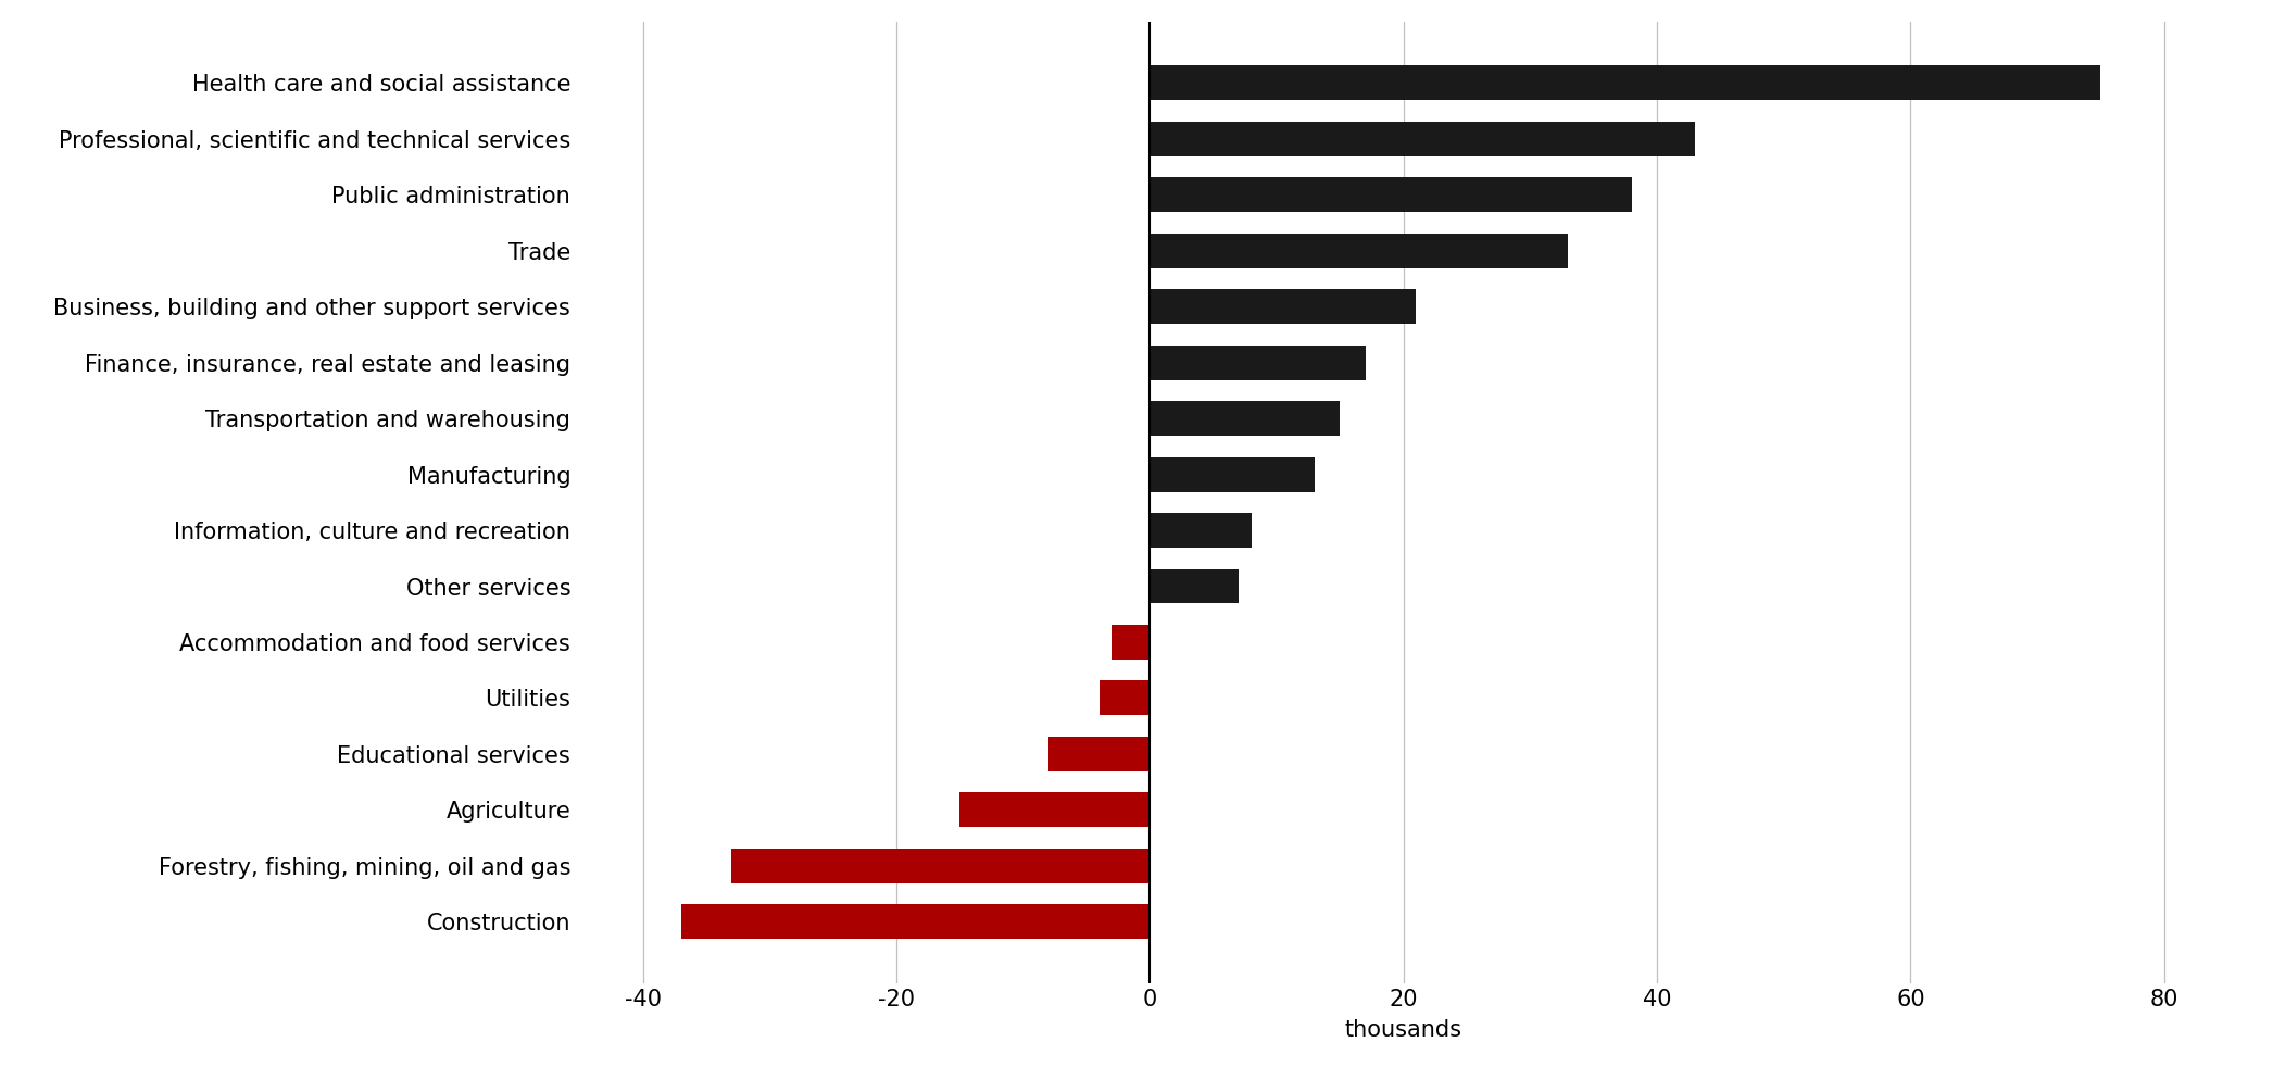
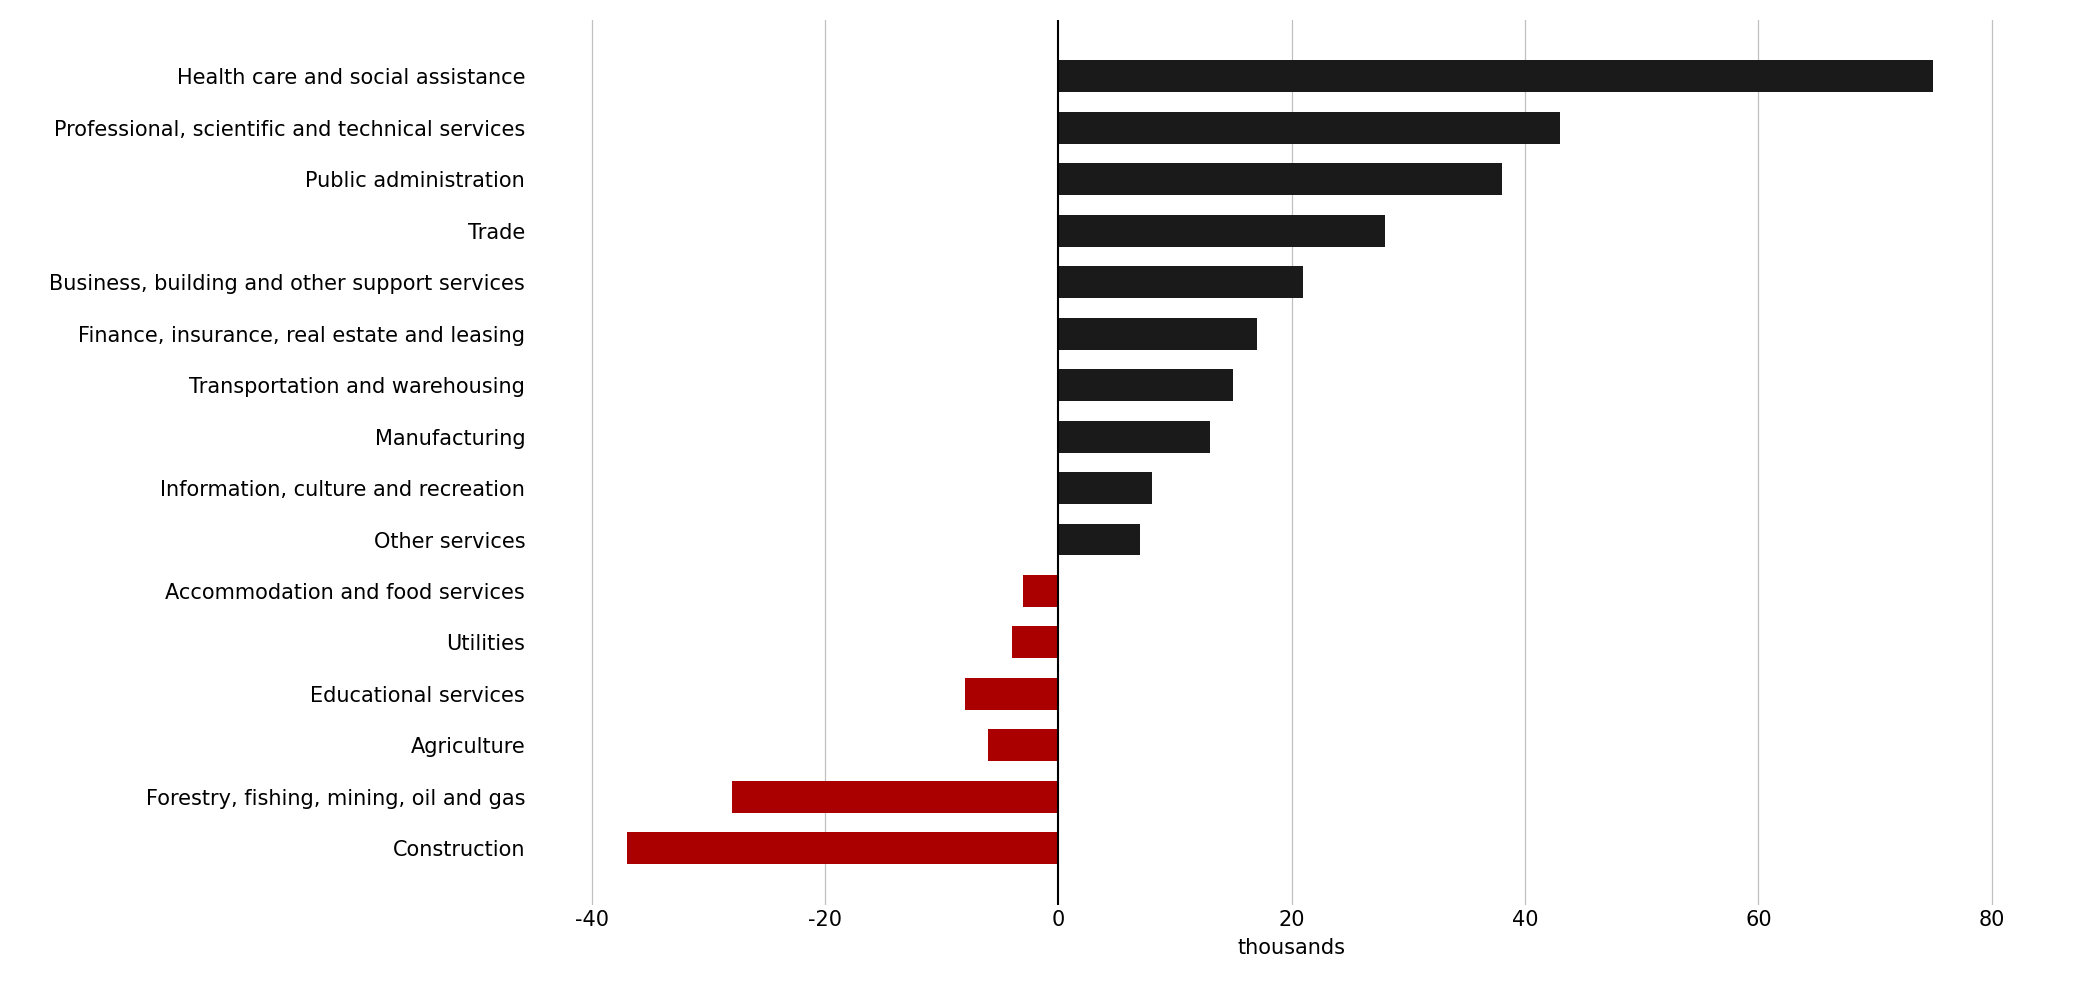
Trade: 33 -> 28
Agriculture: -15 -> -6
Forestry, fishing, mining, oil and gas: -33 -> -28
